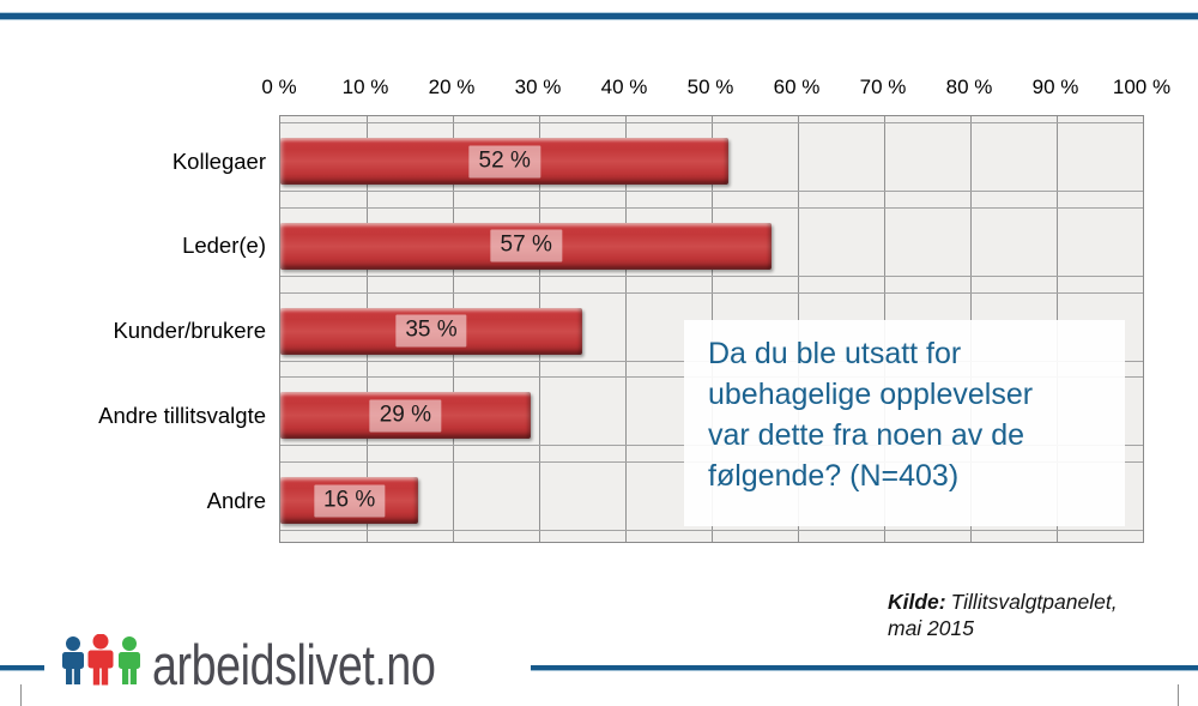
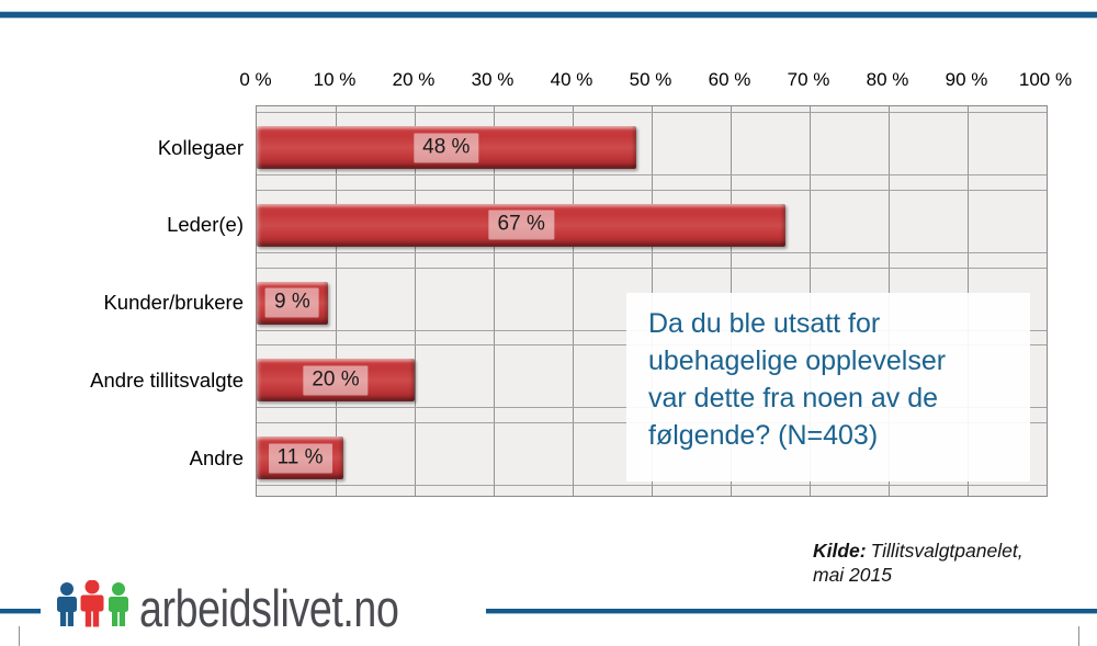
Kollegaer: 52 -> 48
Leder(e): 57 -> 67
Kunder/brukere: 35 -> 9
Andre tillitsvalgte: 29 -> 20
Andre: 16 -> 11
